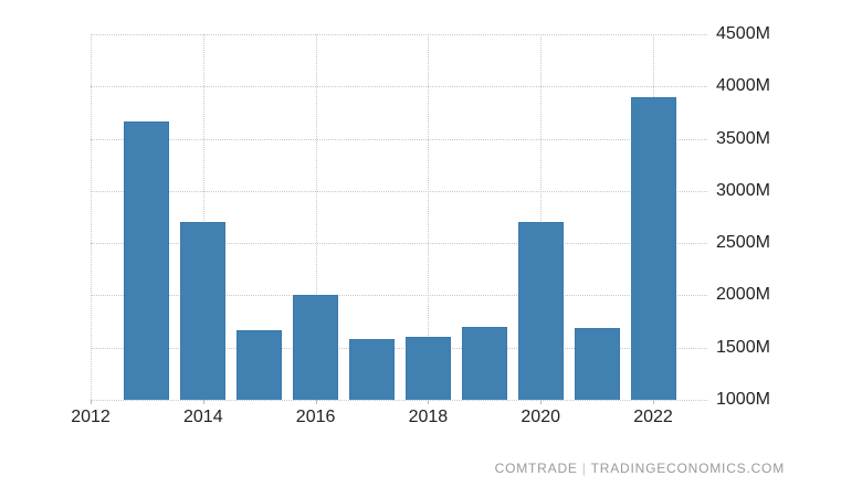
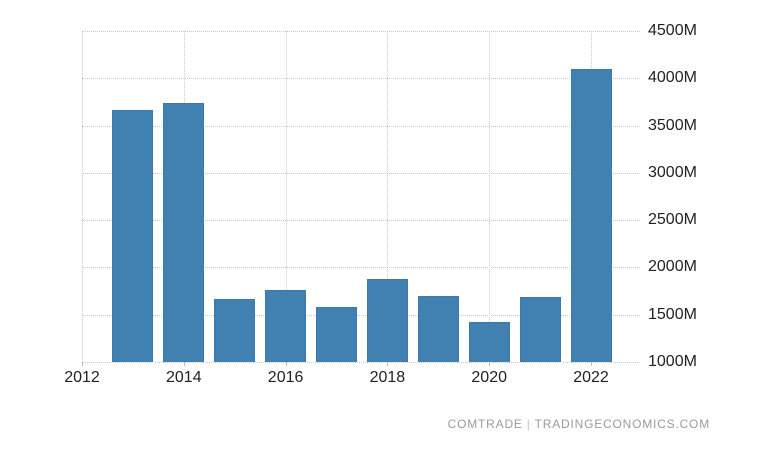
2014: 2700M -> 3700M
2016: 2000M -> 1800M
2018: 1600M -> 1900M
2020: 2700M -> 1400M
2022: 3900M -> 4100M
